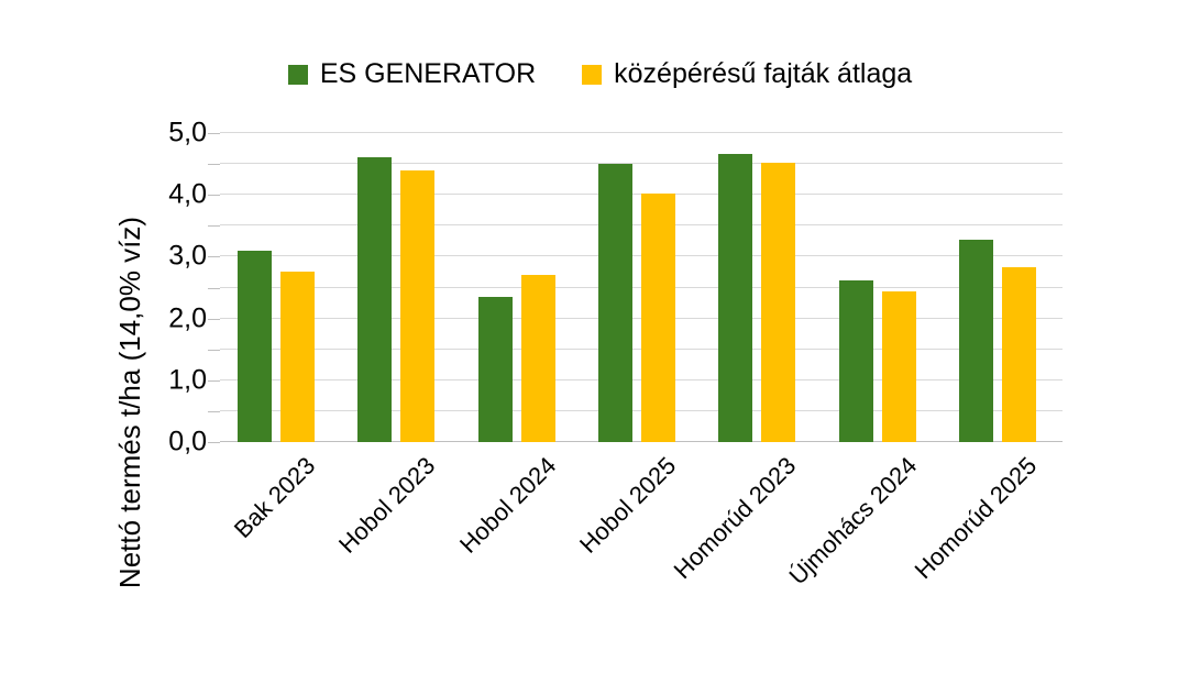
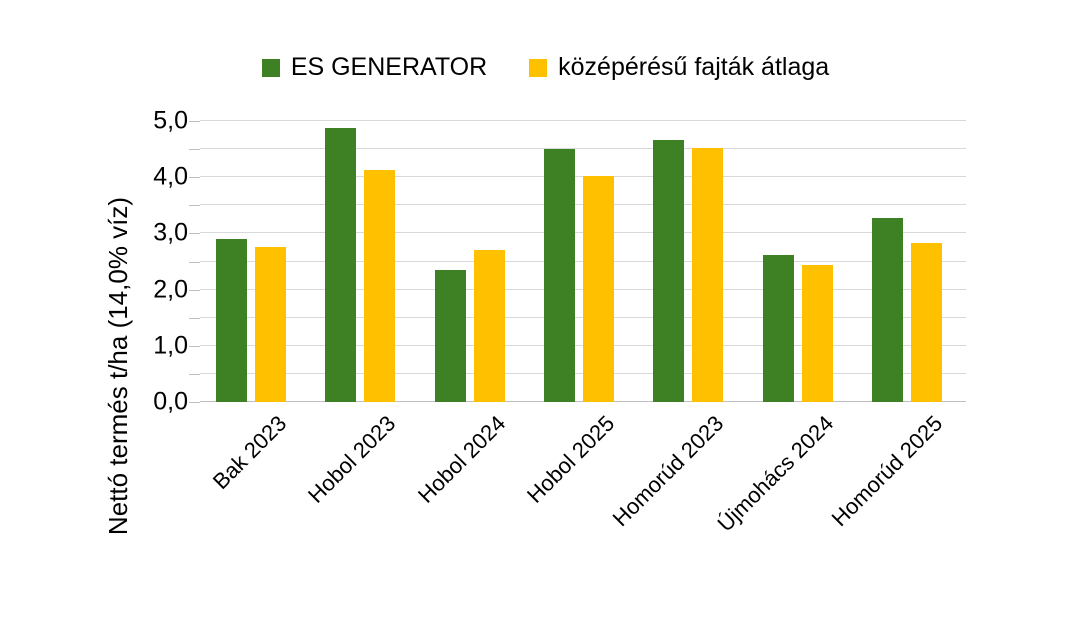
ES GENERATOR/Bak 2023: 3,1 -> 2,9
ES GENERATOR/Hobol 2023: 4,6 -> 4,9
középérésű fajták átlaga/Hobol 2023: 4,4 -> 4,1
